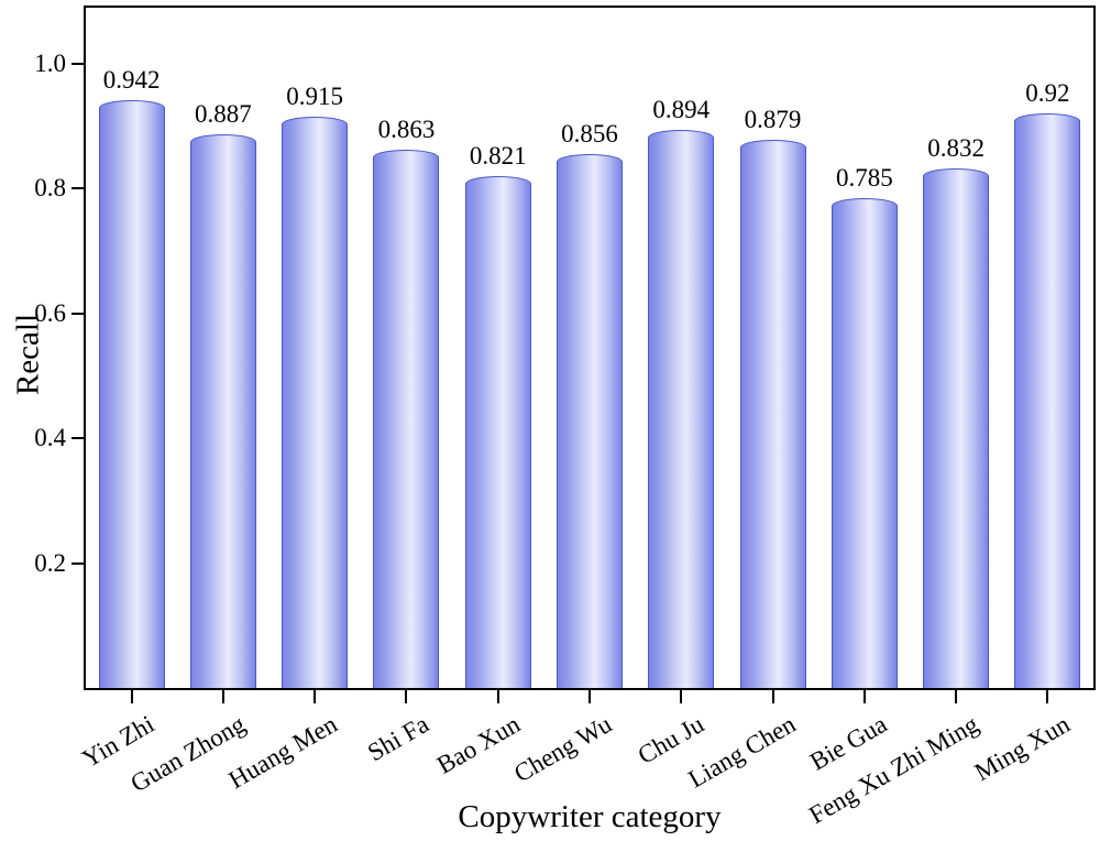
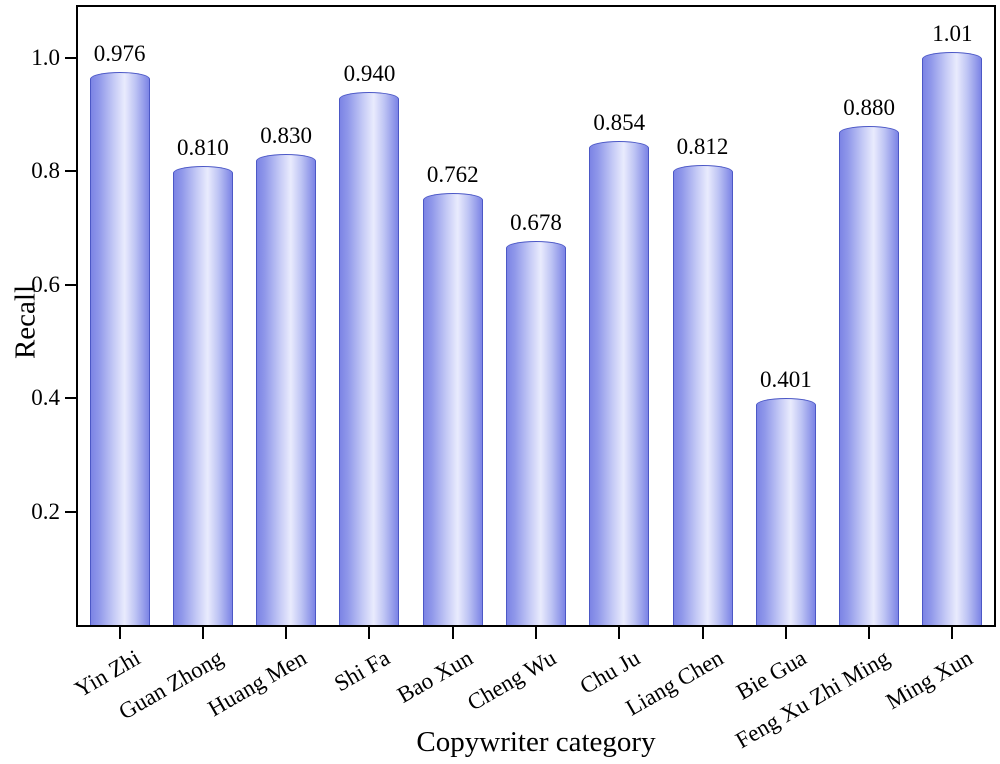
Yin Zhi: 0.942 -> 0.976
Guan Zhong: 0.887 -> 0.810
Huang Men: 0.915 -> 0.830
Shi Fa: 0.863 -> 0.940
Bao Xun: 0.821 -> 0.762
Cheng Wu: 0.856 -> 0.678
Chu Ju: 0.894 -> 0.854
Liang Chen: 0.879 -> 0.812
Bie Gua: 0.785 -> 0.401
Feng Xu Zhi Ming: 0.832 -> 0.880
Ming Xun: 0.92 -> 1.01
